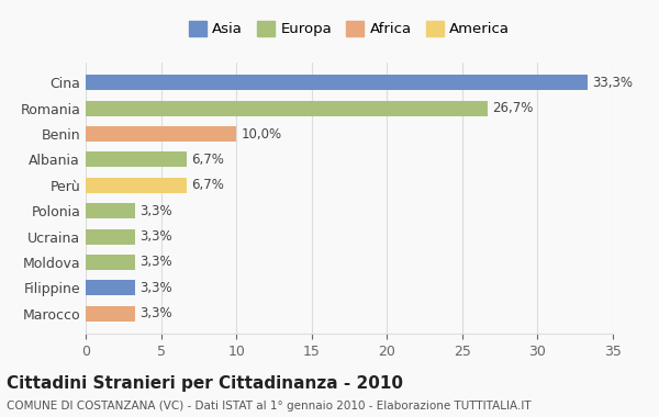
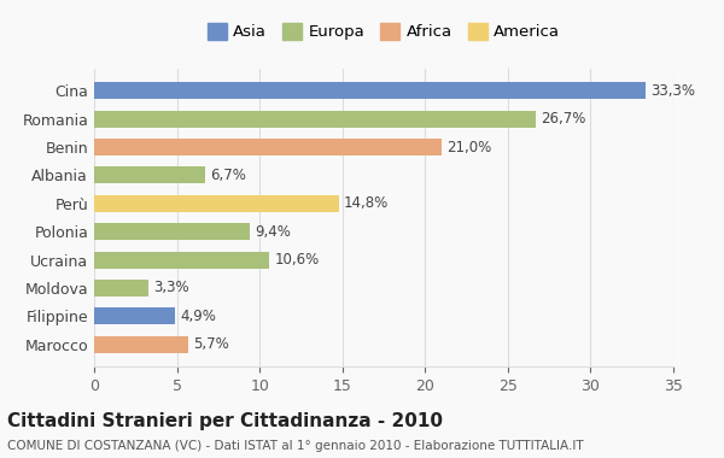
Benin: 10,0% -> 21,0%
Perù: 6,7% -> 14,8%
Polonia: 3,3% -> 9,4%
Ucraina: 3,3% -> 10,6%
Filippine: 3,3% -> 4,9%
Marocco: 3,3% -> 5,7%
